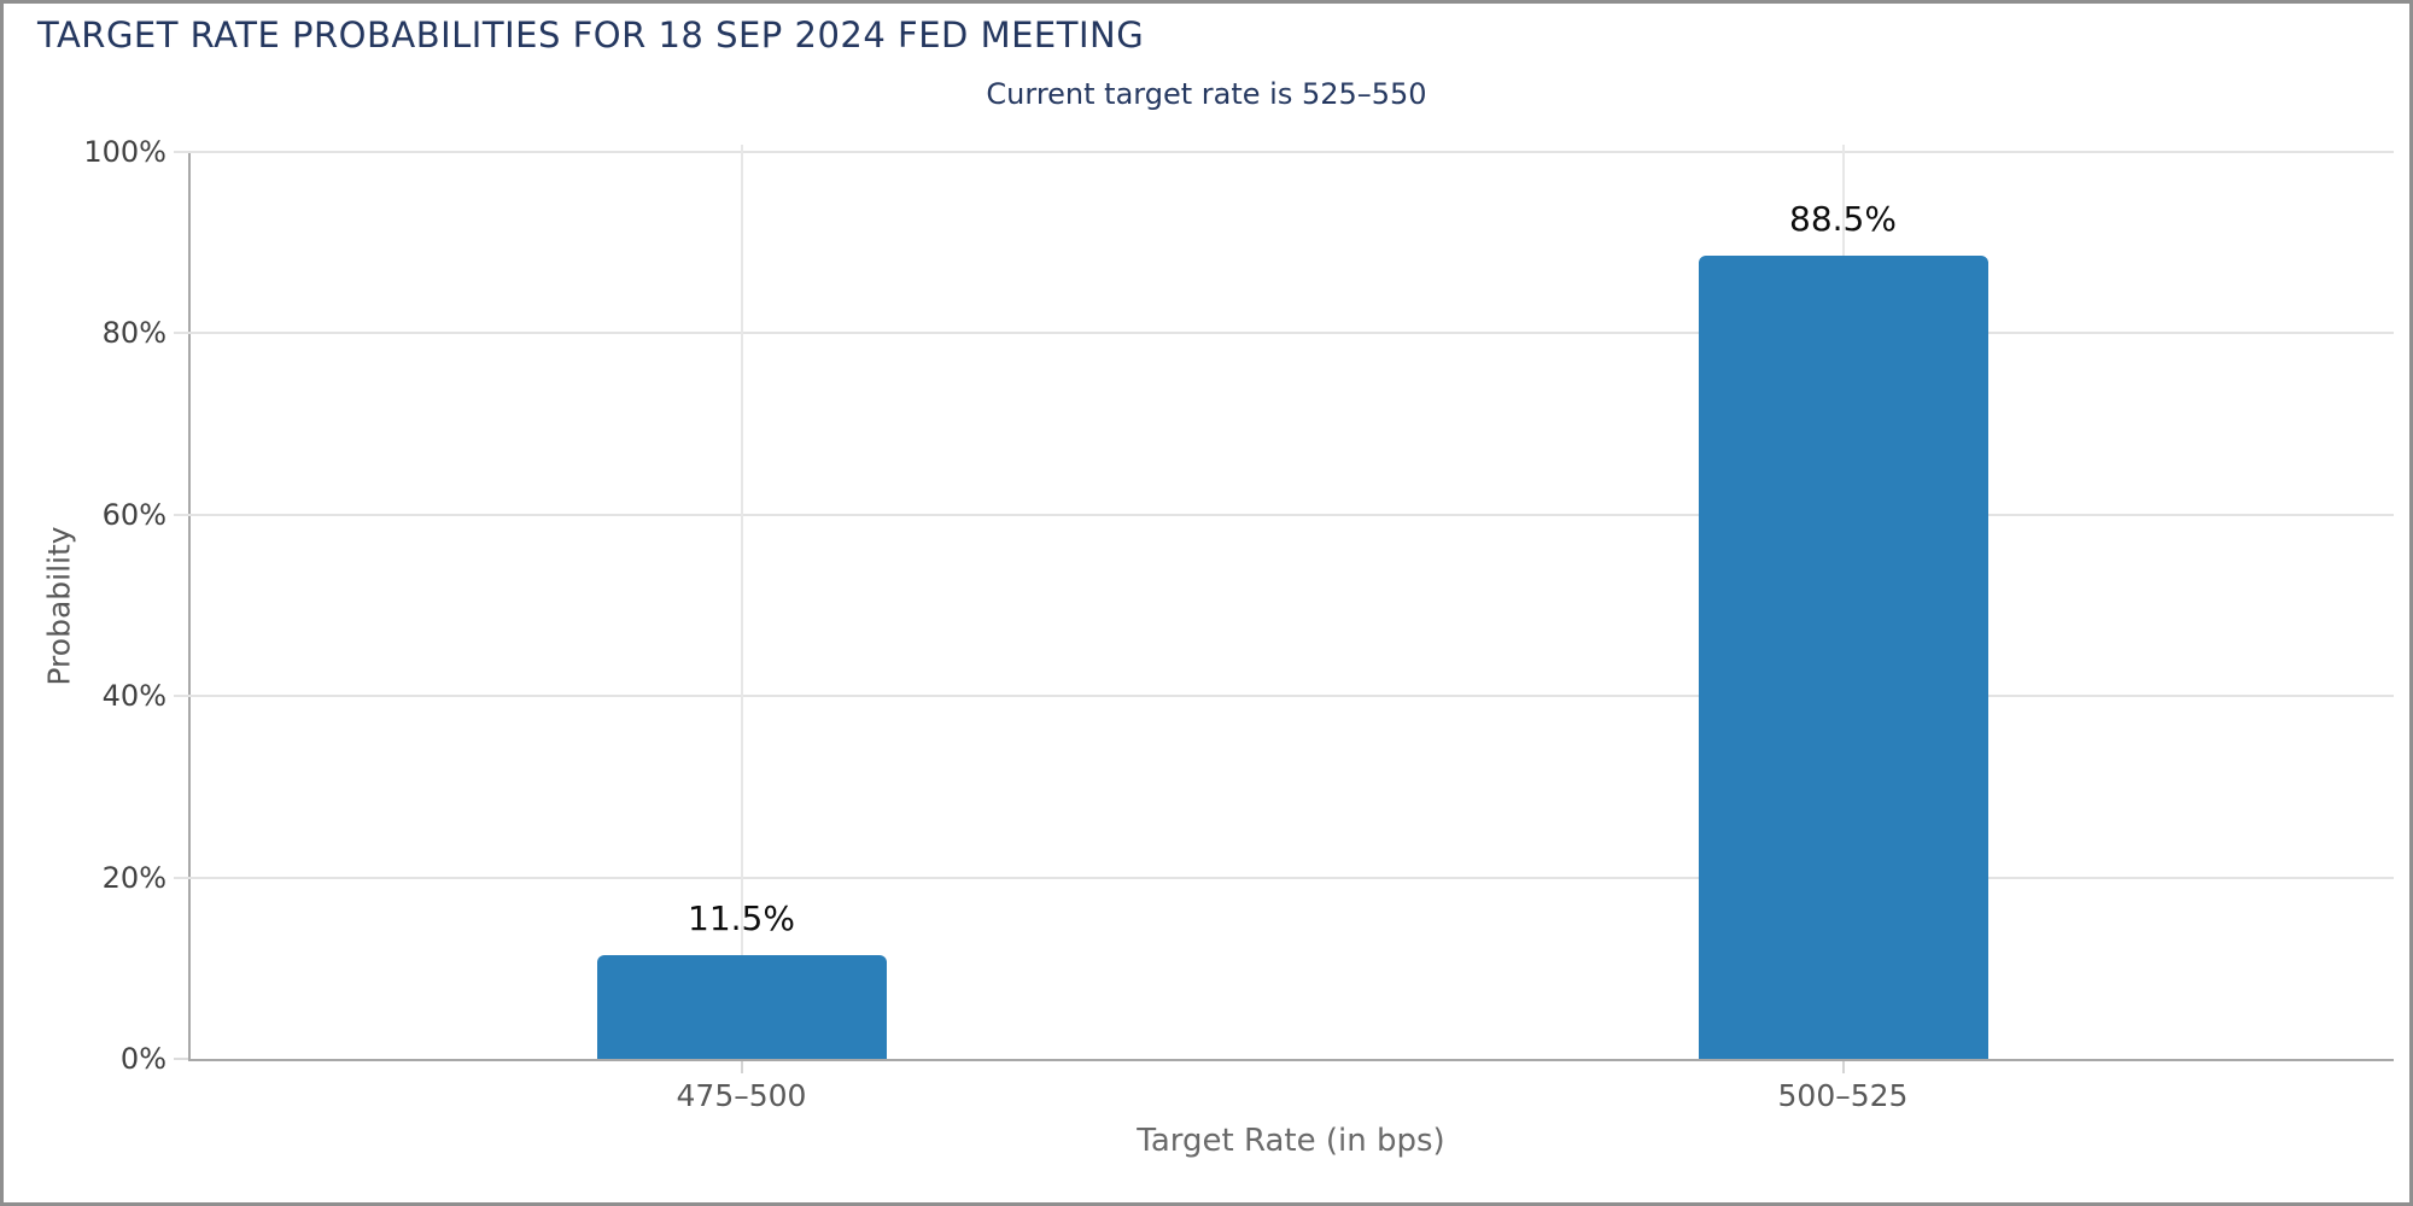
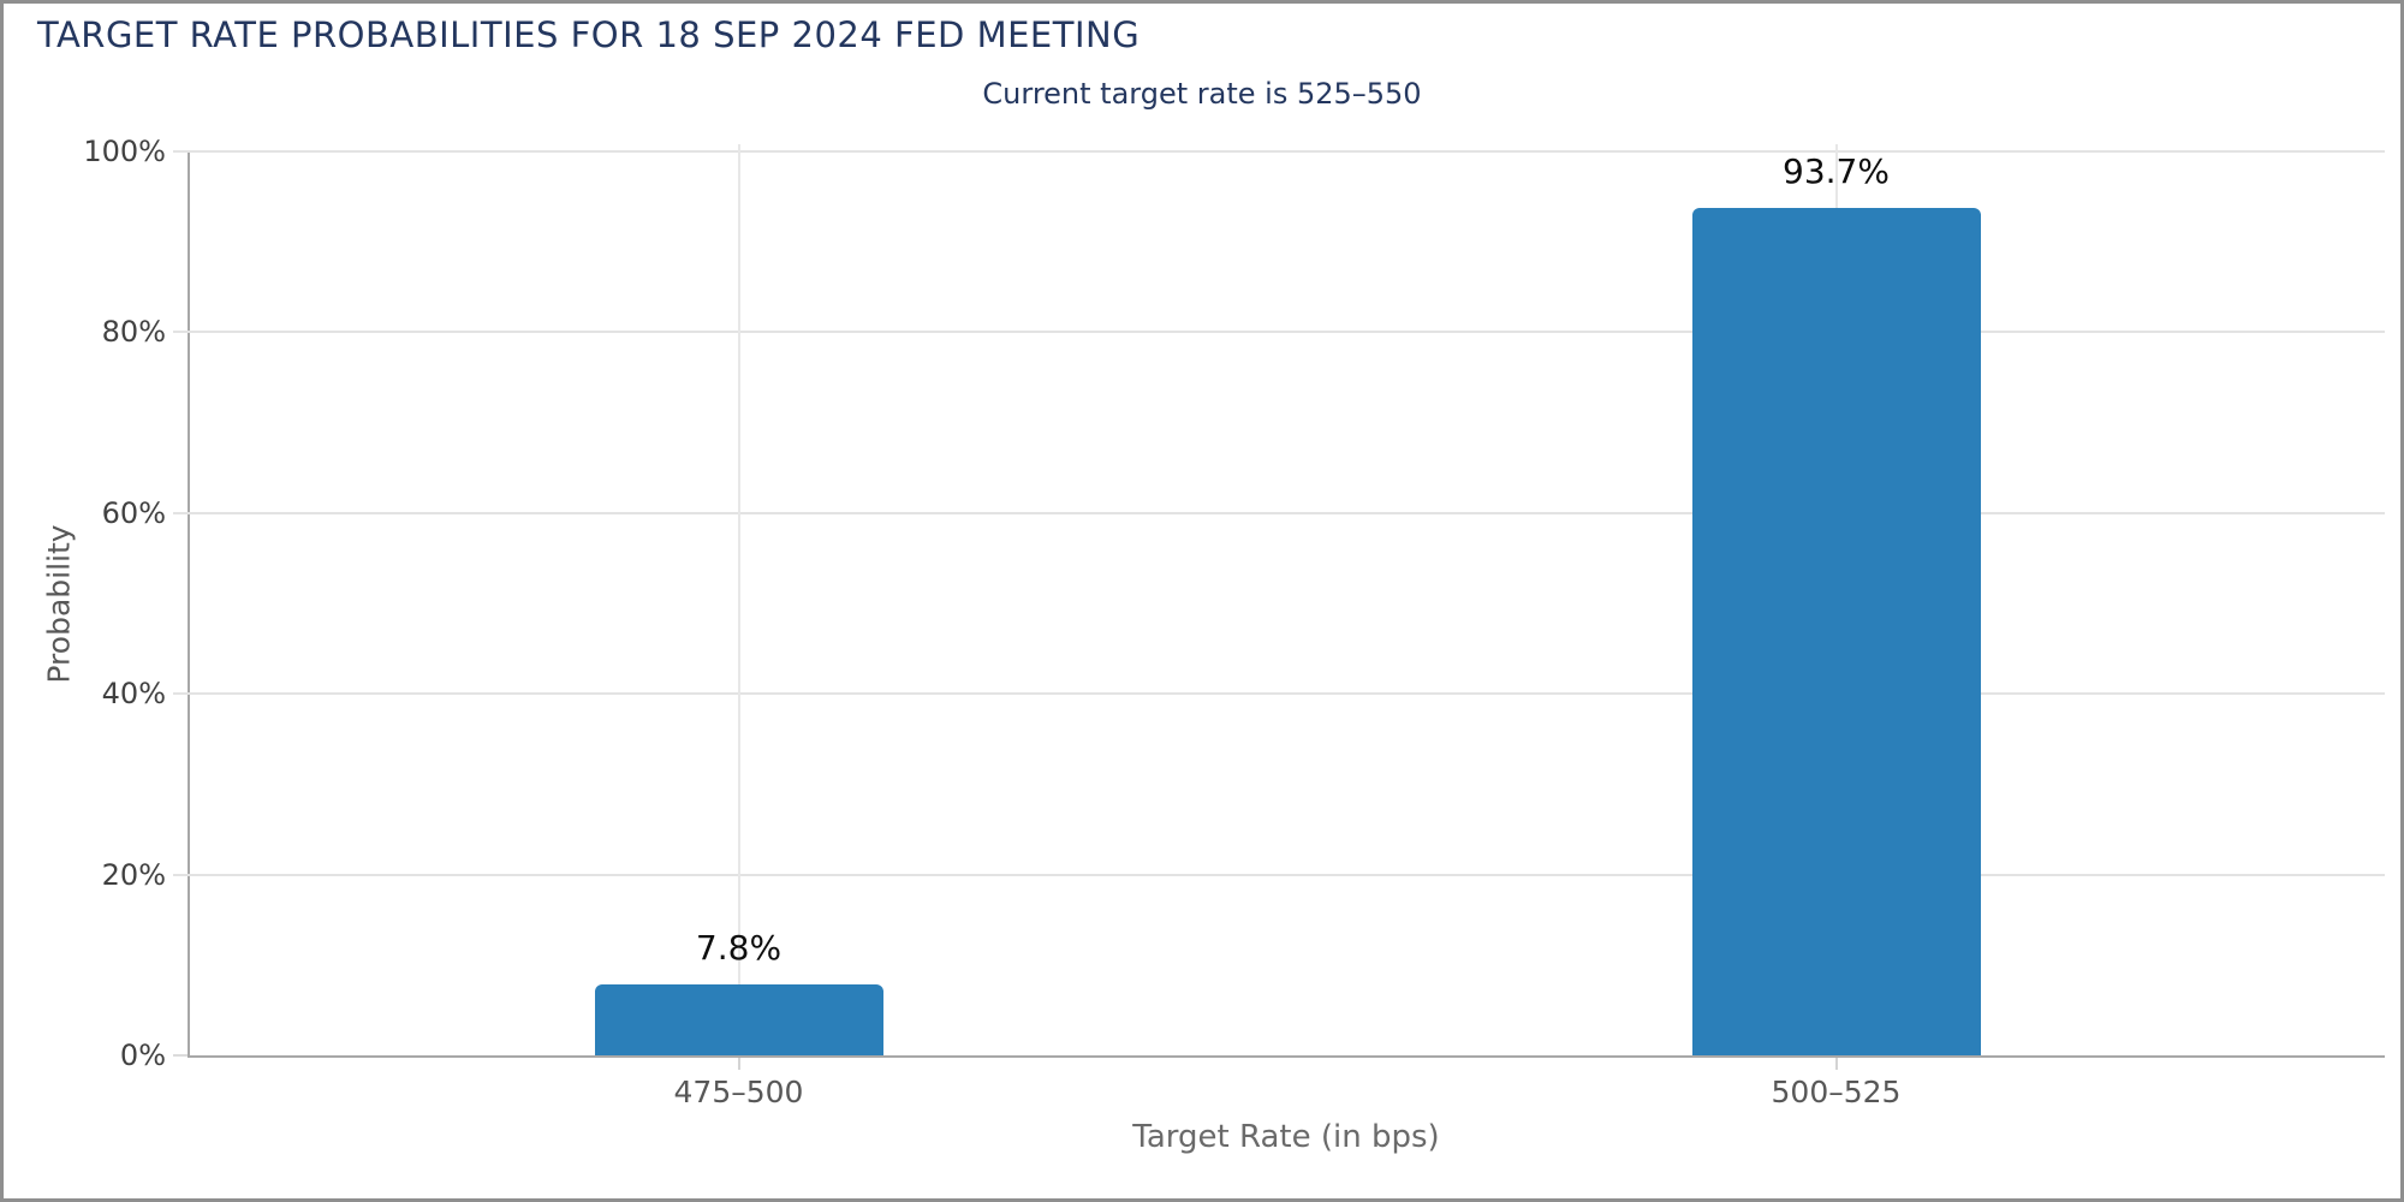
475–500: 11.5% -> 7.8%
500–525: 88.5% -> 93.7%
